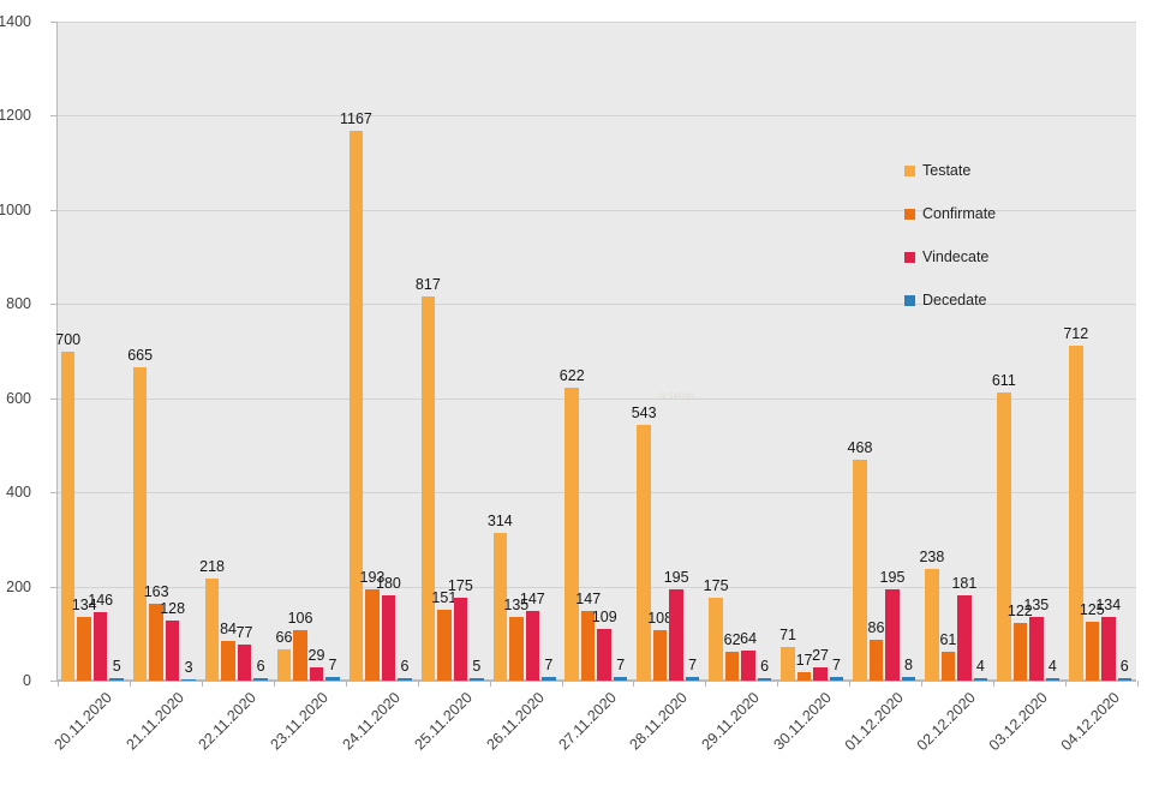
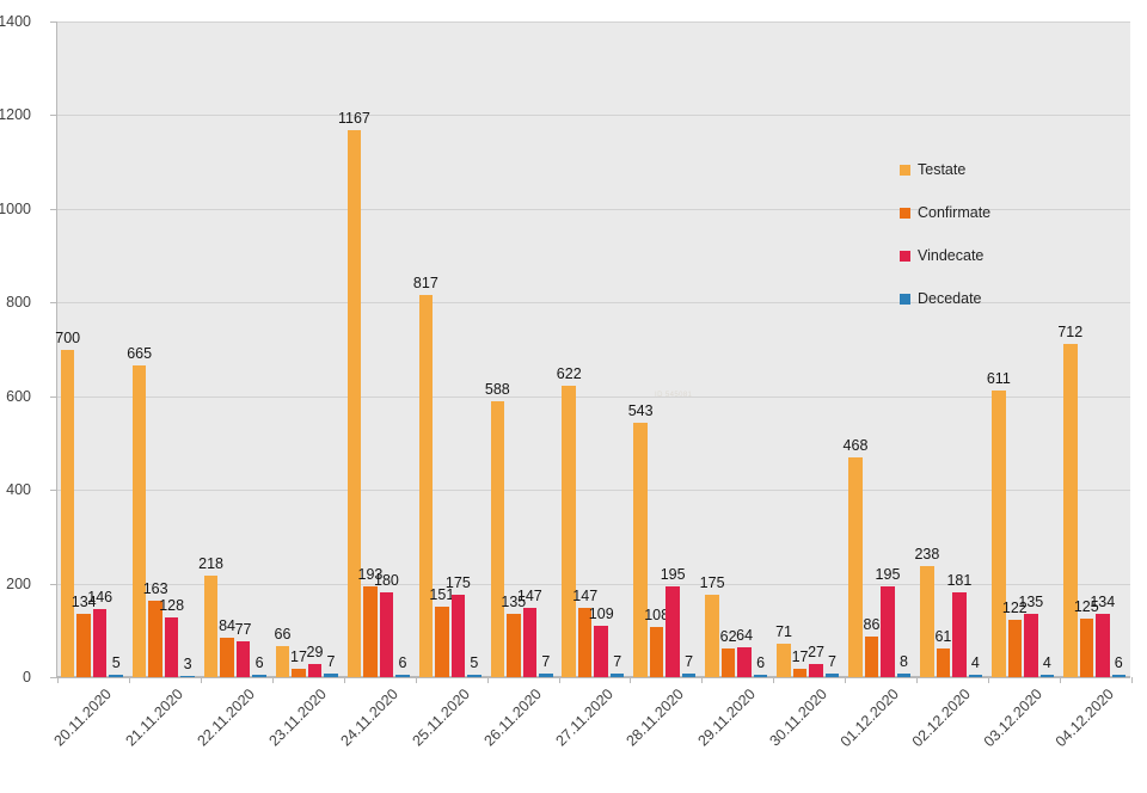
Confirmate/23.11.2020: 106 -> 17
Testate/26.11.2020: 314 -> 588
